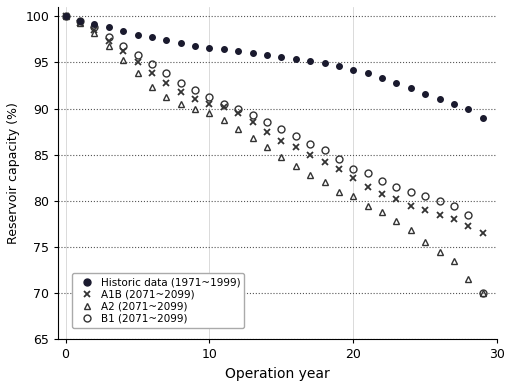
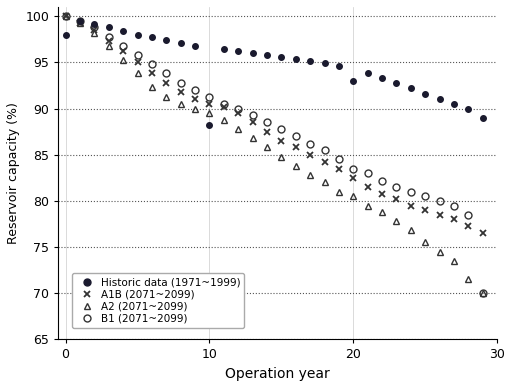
Historic data (1971~1999)/0: 100.0 -> 98.0
Historic data (1971~1999)/10: 96.6 -> 88.2
Historic data (1971~1999)/20: 94.2 -> 93.0
